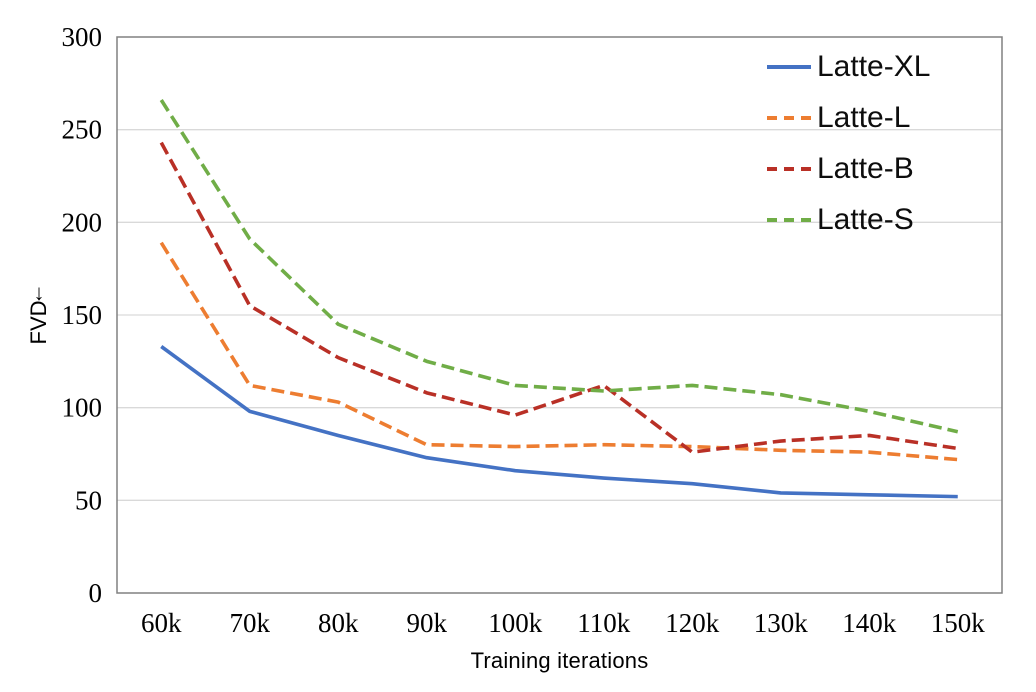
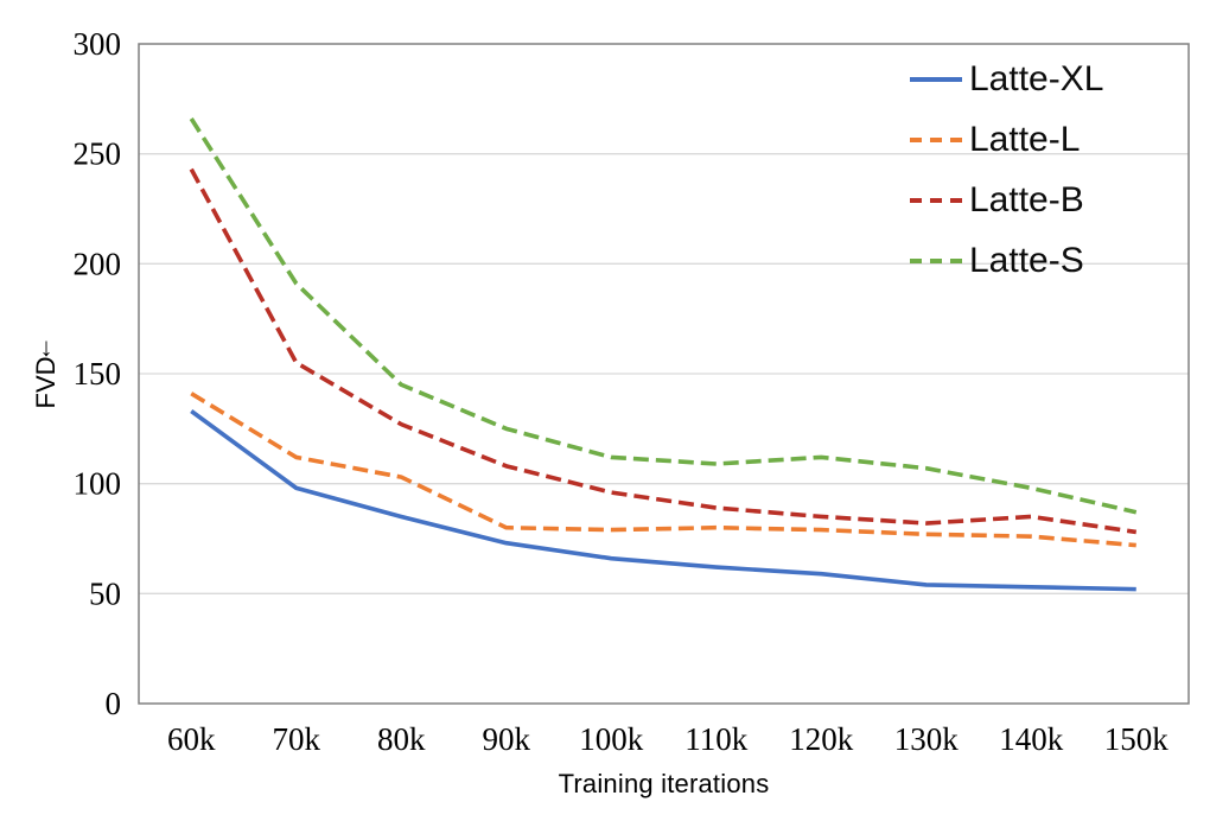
Latte-L/60k: 189 -> 141
Latte-B/110k: 112 -> 89
Latte-B/120k: 76 -> 85
